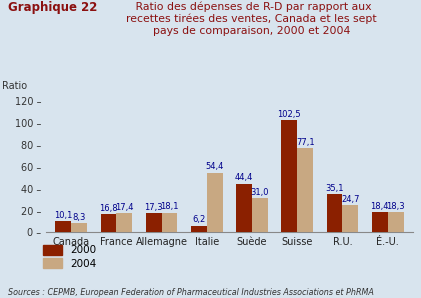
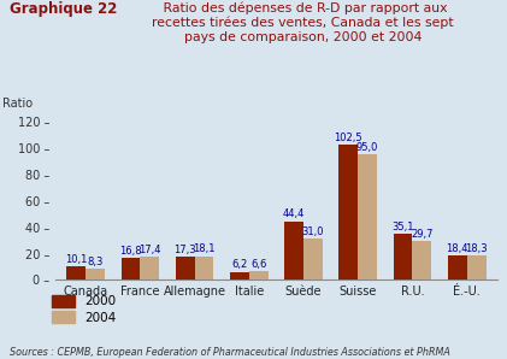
2004/Italie: 54,4 -> 6,6
2004/Suisse: 77,1 -> 95,0
2004/R.U.: 24,7 -> 29,7
